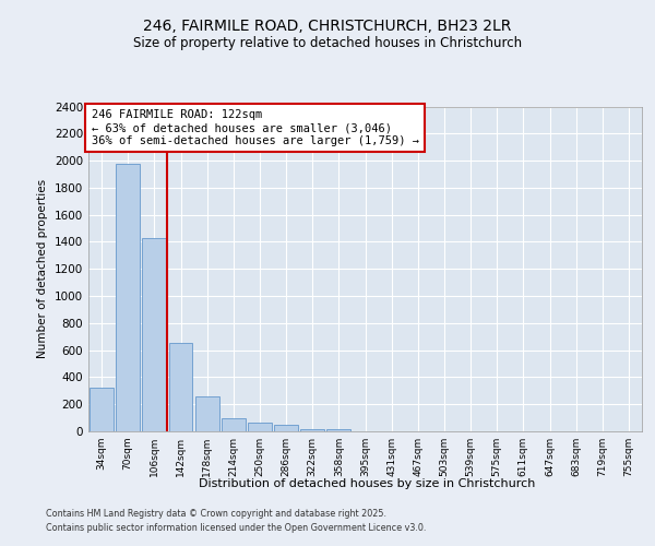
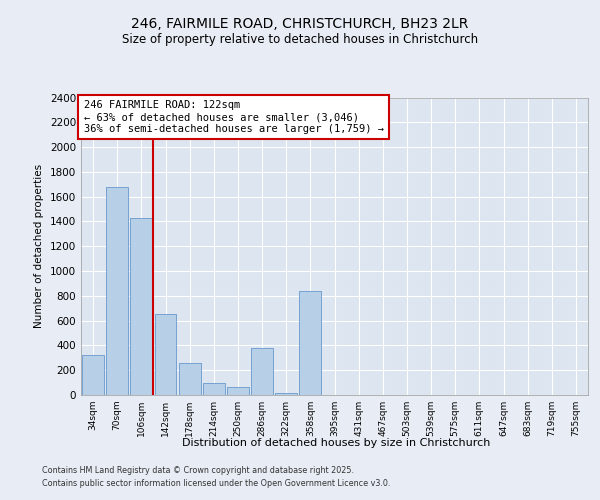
70sqm: 1980 -> 1680
286sqm: 40 -> 380
358sqm: 20 -> 840
